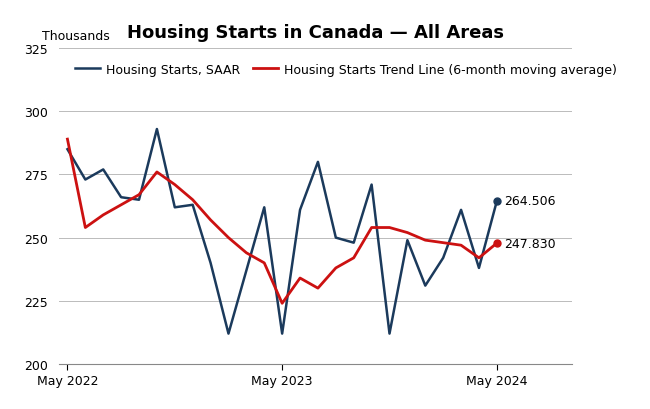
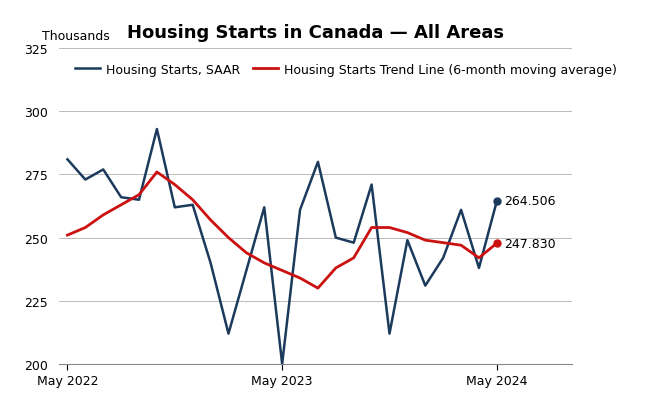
Housing Starts, SAAR/May 2022: 285.0 -> 281.0
Housing Starts Trend Line (6-month moving average)/May 2022: 289.0 -> 251.0
Housing Starts, SAAR/May 2023: 212.0 -> 200.0
Housing Starts Trend Line (6-month moving average)/May 2023: 224.0 -> 237.0
